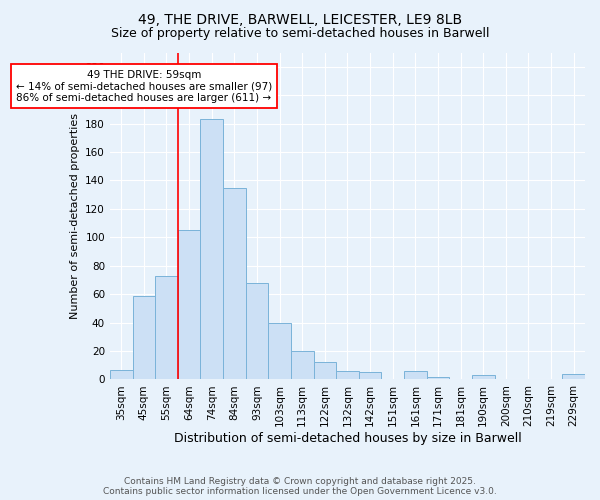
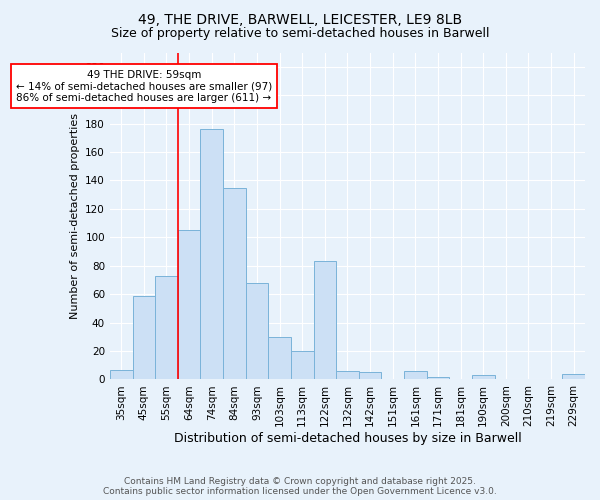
74sqm: 183 -> 176
103sqm: 40 -> 30
122sqm: 12 -> 83
